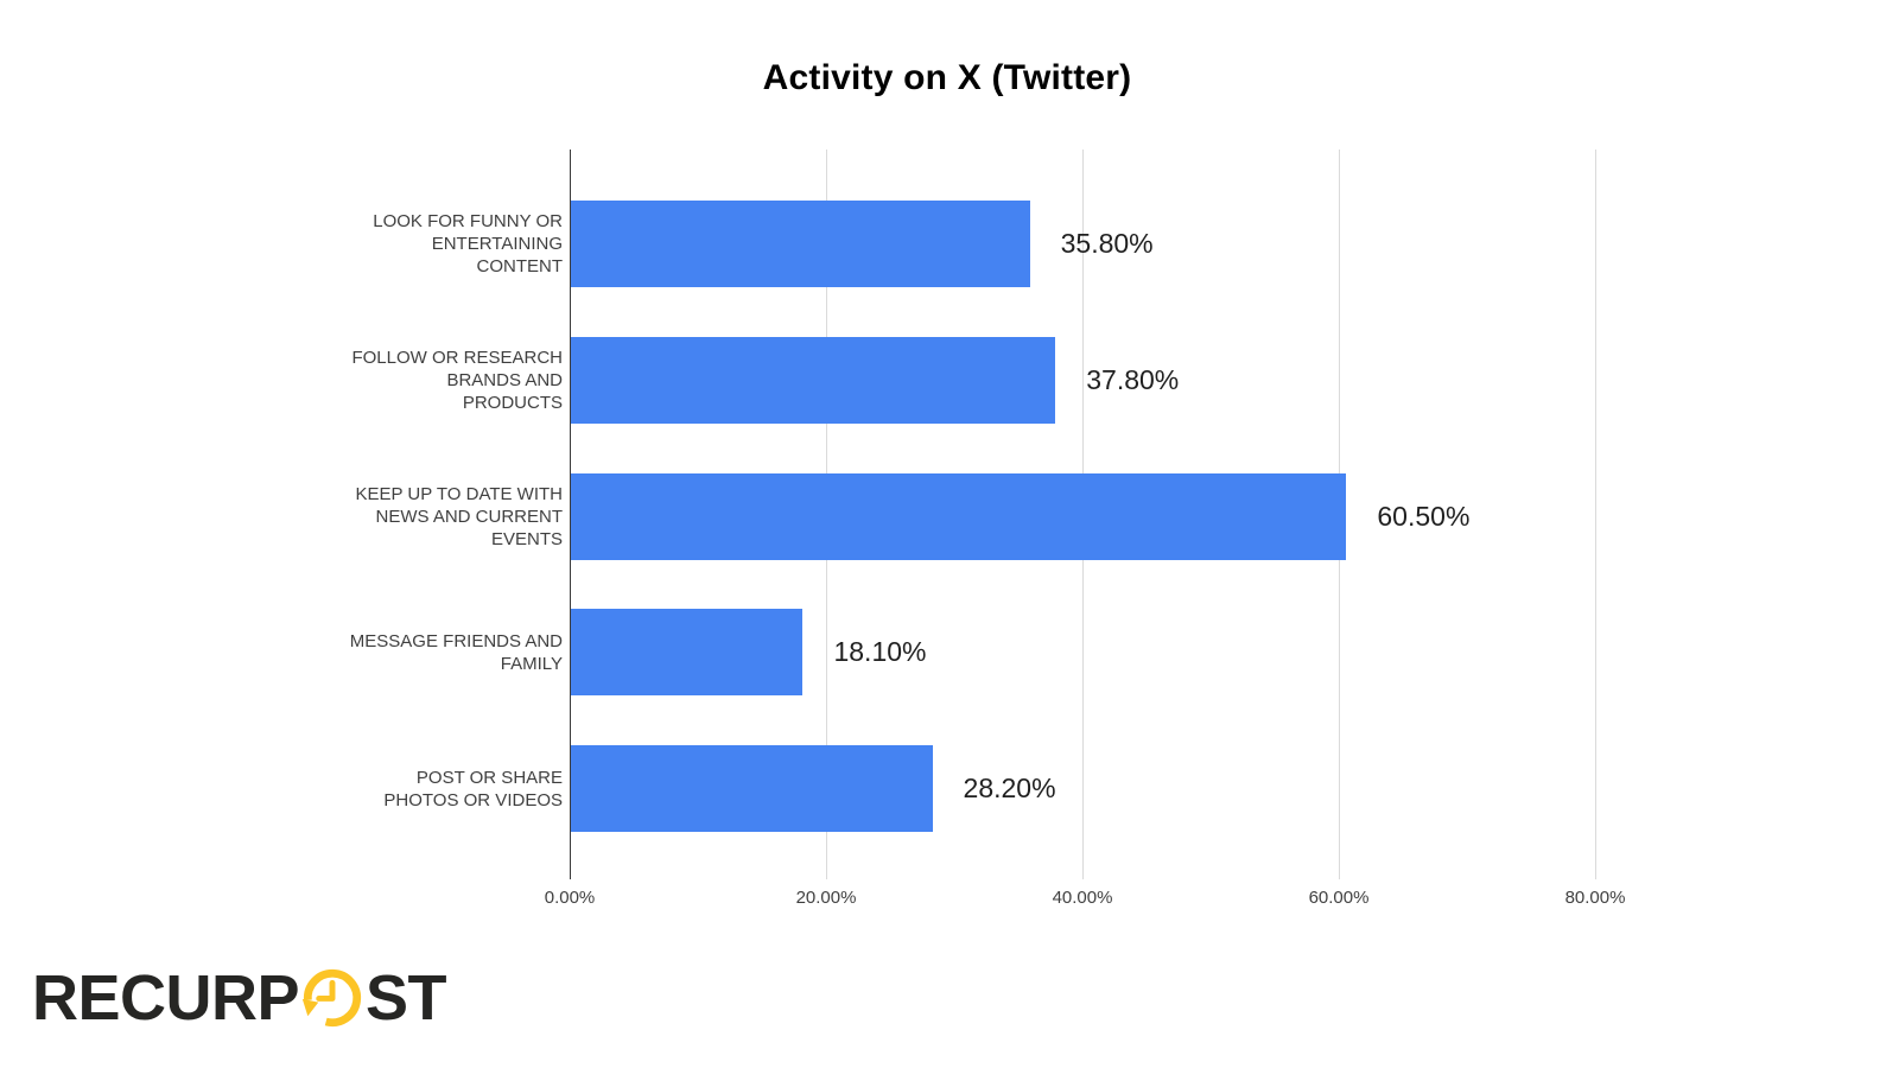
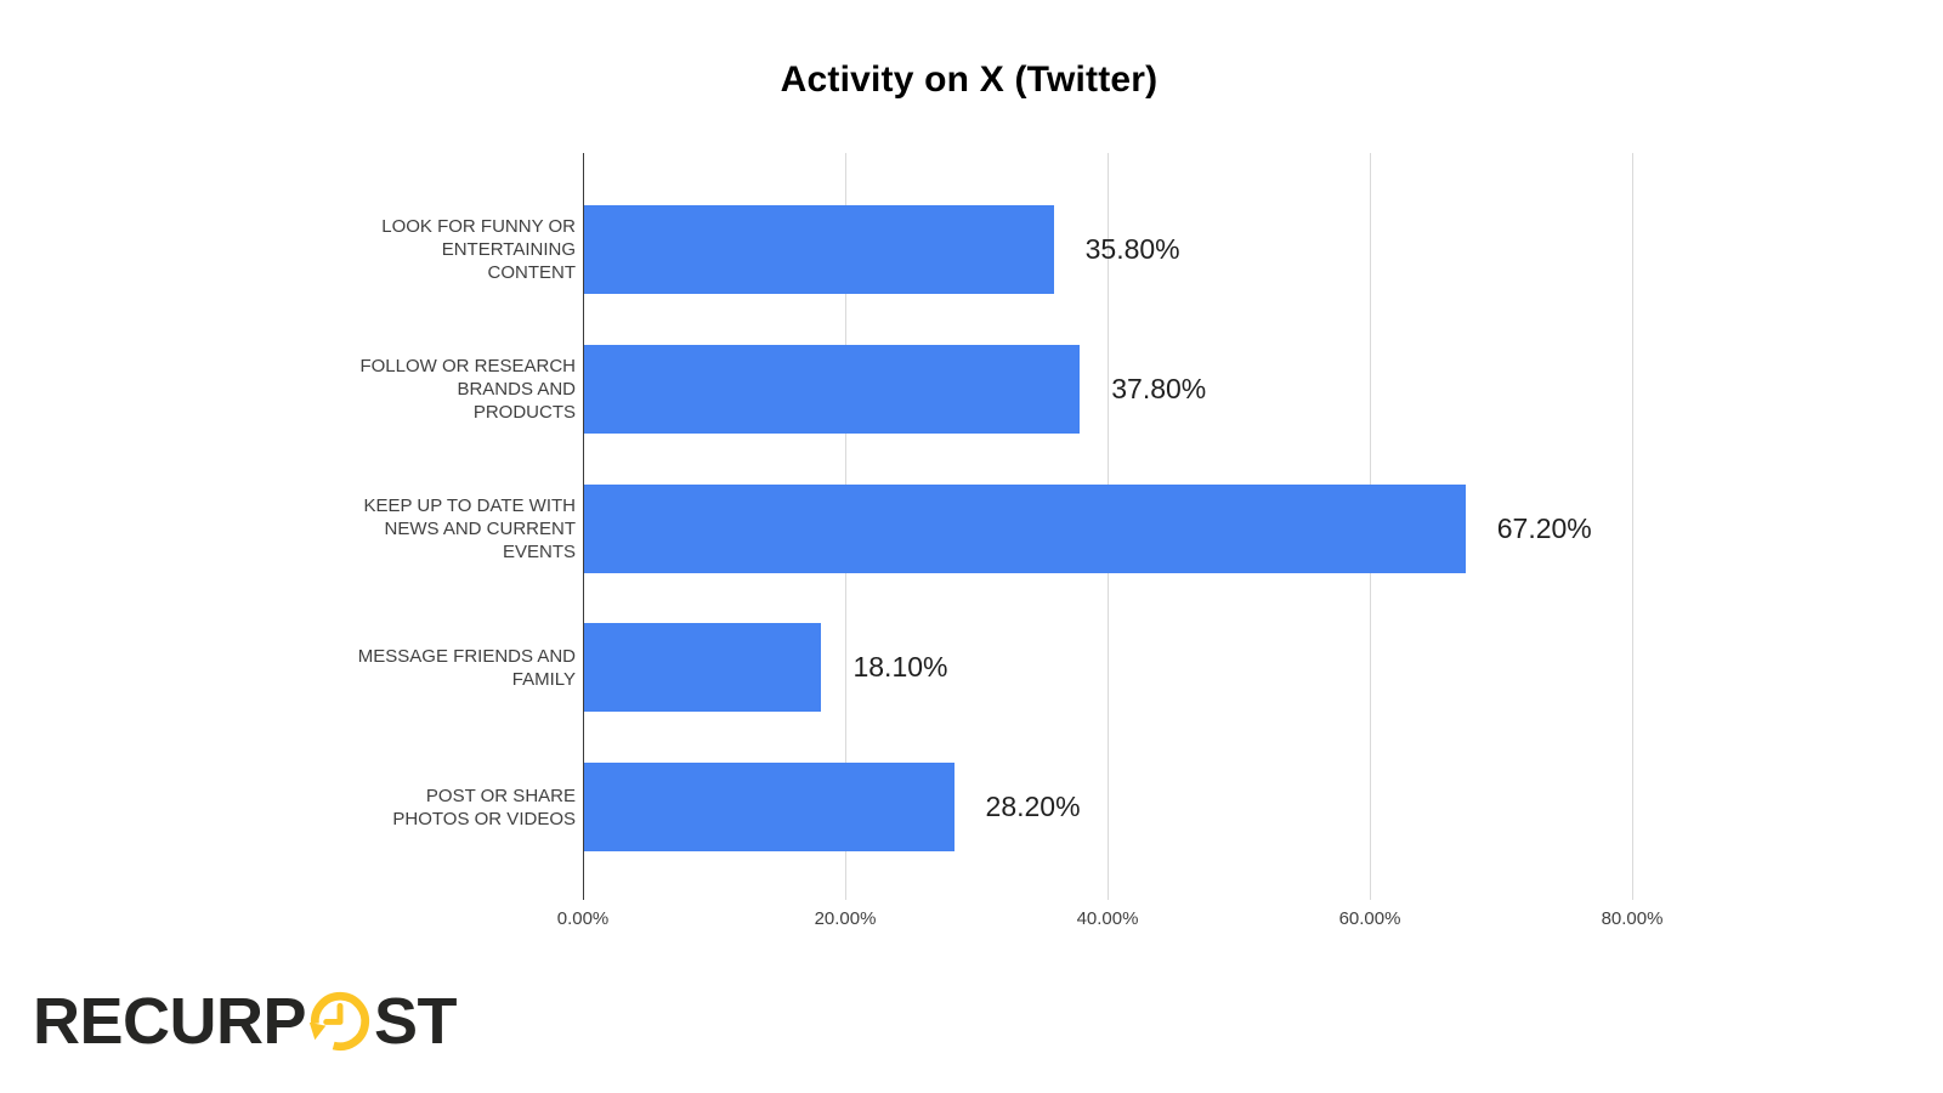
KEEP UP TO DATE WITH NEWS AND CURRENT EVENTS: 60.50% -> 67.20%
